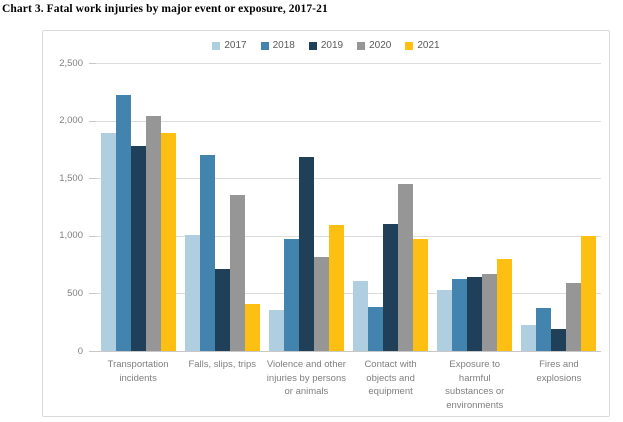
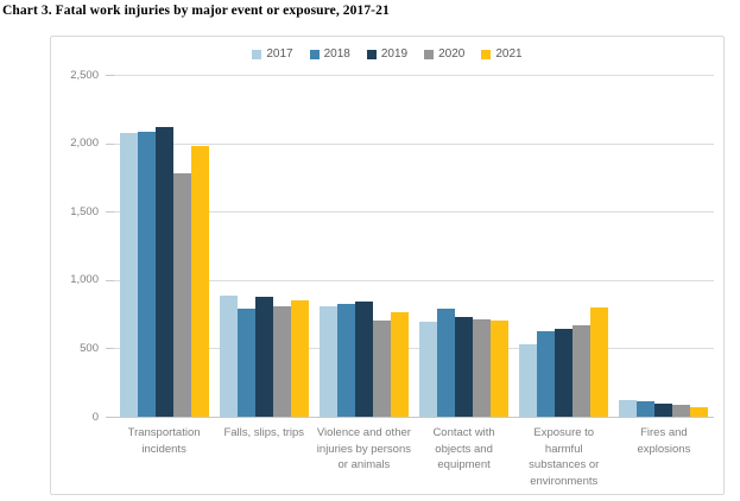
2017/Transportation incidents: 1890 -> 2080
2018/Transportation incidents: 2220 -> 2080
2019/Transportation incidents: 1780 -> 2120
2020/Transportation incidents: 2040 -> 1780
2021/Transportation incidents: 1890 -> 1980
2017/Falls, slips, trips: 1010 -> 890
2018/Falls, slips, trips: 1700 -> 790
2019/Falls, slips, trips: 710 -> 880
2020/Falls, slips, trips: 1350 -> 800
2021/Falls, slips, trips: 410 -> 850
2017/Violence and other injuries by persons or animals: 360 -> 810
2018/Violence and other injuries by persons or animals: 970 -> 830
2019/Violence and other injuries by persons or animals: 1680 -> 840
2020/Violence and other injuries by persons or animals: 820 -> 700
2021/Violence and other injuries by persons or animals: 1090 -> 760
2017/Contact with objects and equipment: 610 -> 700
2018/Contact with objects and equipment: 380 -> 790
2019/Contact with objects and equipment: 1100 -> 730
2020/Contact with objects and equipment: 1450 -> 720
2021/Contact with objects and equipment: 970 -> 700
2017/Fires and explosions: 230 -> 120
2018/Fires and explosions: 370 -> 120
2019/Fires and explosions: 190 -> 100
2020/Fires and explosions: 590 -> 90
2021/Fires and explosions: 1000 -> 70
